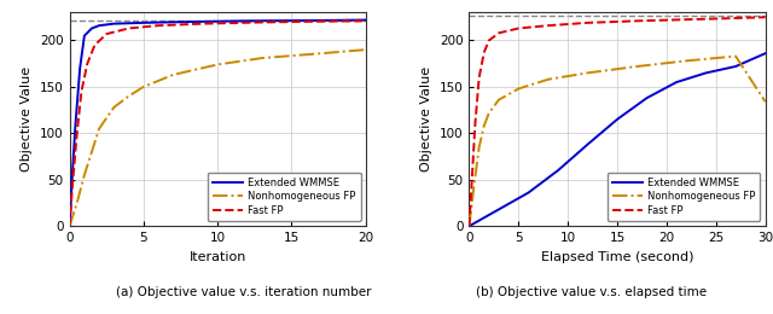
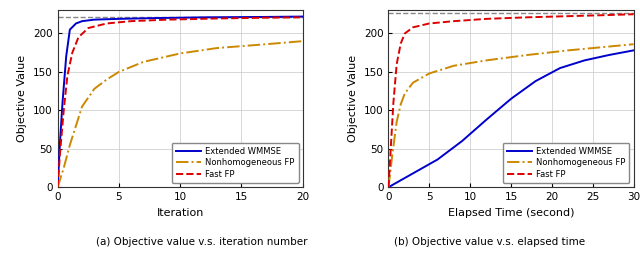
Extended WMMSE/30: 186 -> 178
Nonhomogeneous FP/30: 134 -> 186
